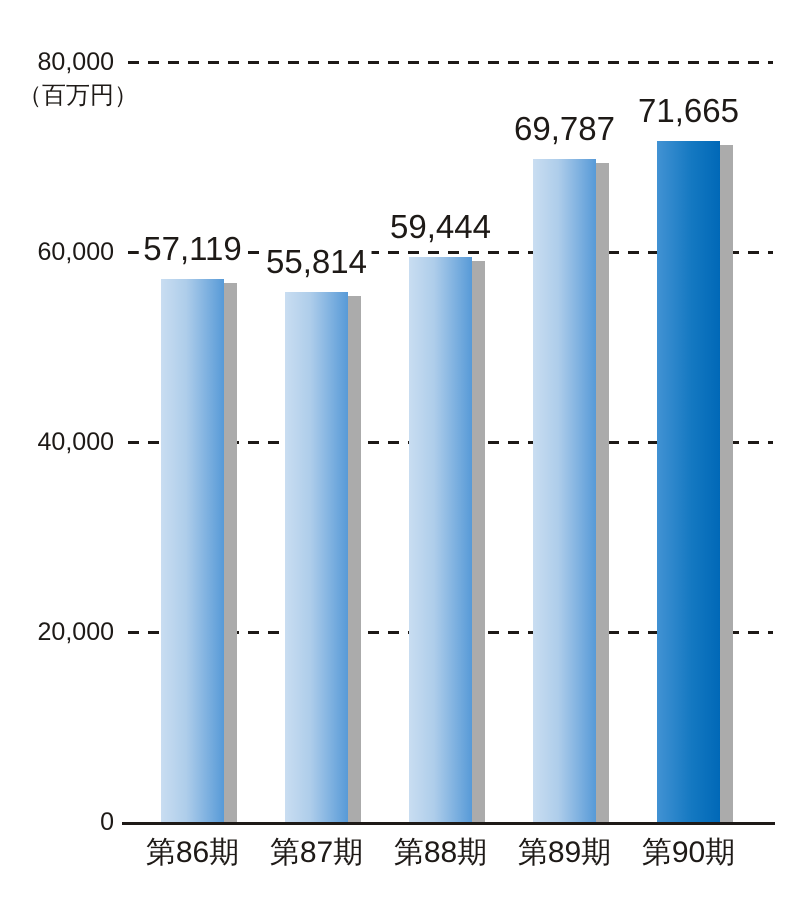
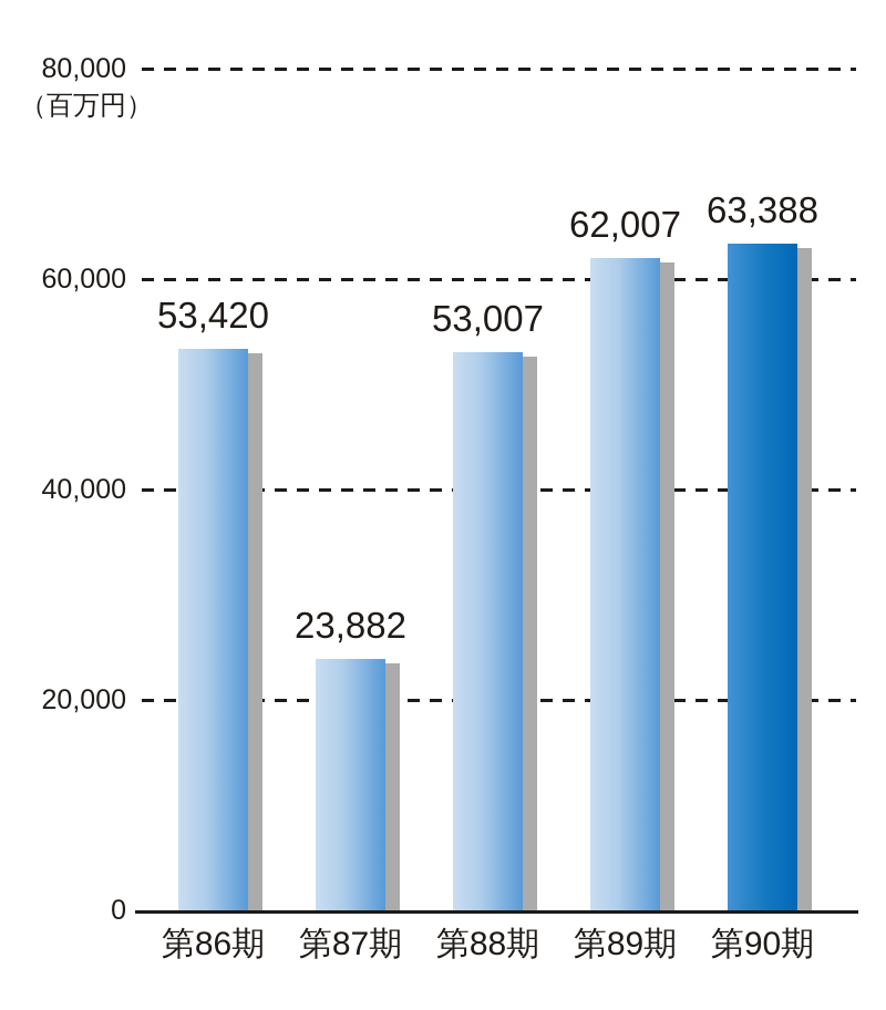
第86期: 57,119 -> 53,420
第87期: 55,814 -> 23,882
第88期: 59,444 -> 53,007
第89期: 69,787 -> 62,007
第90期: 71,665 -> 63,388
